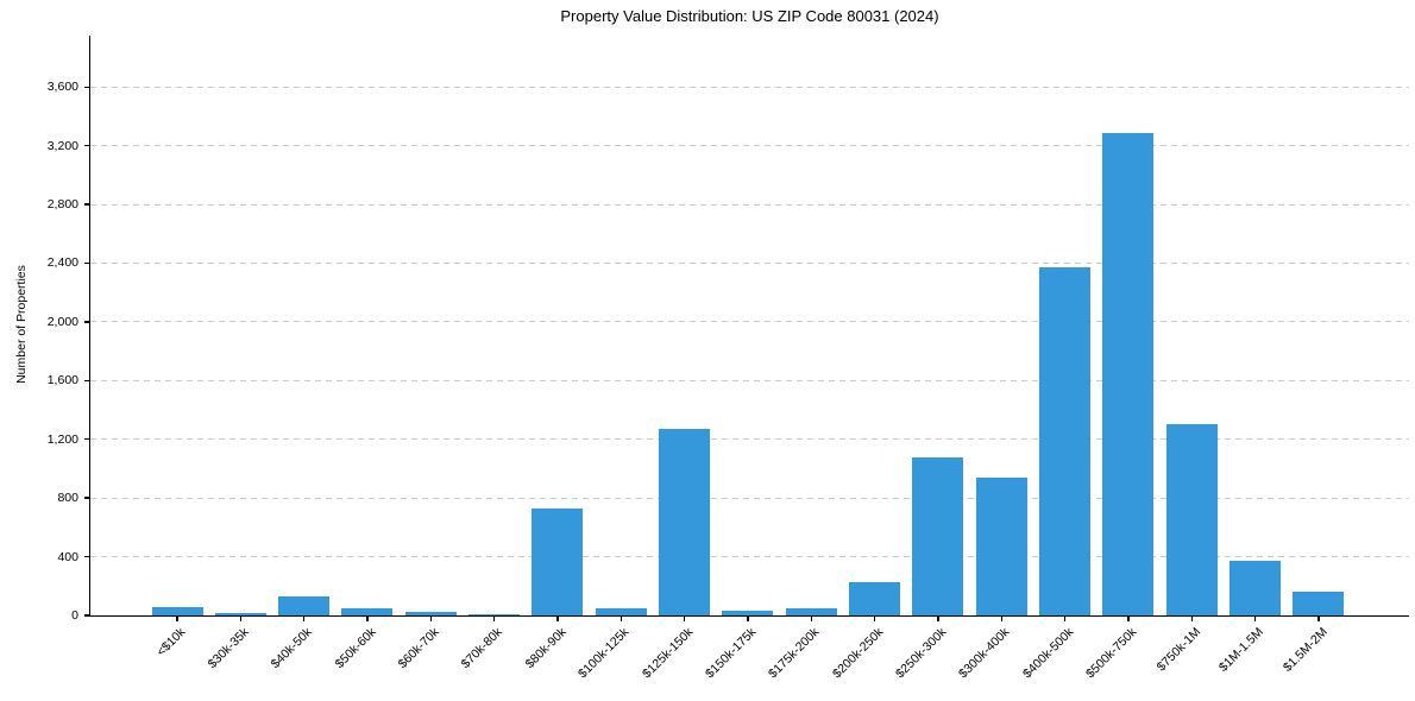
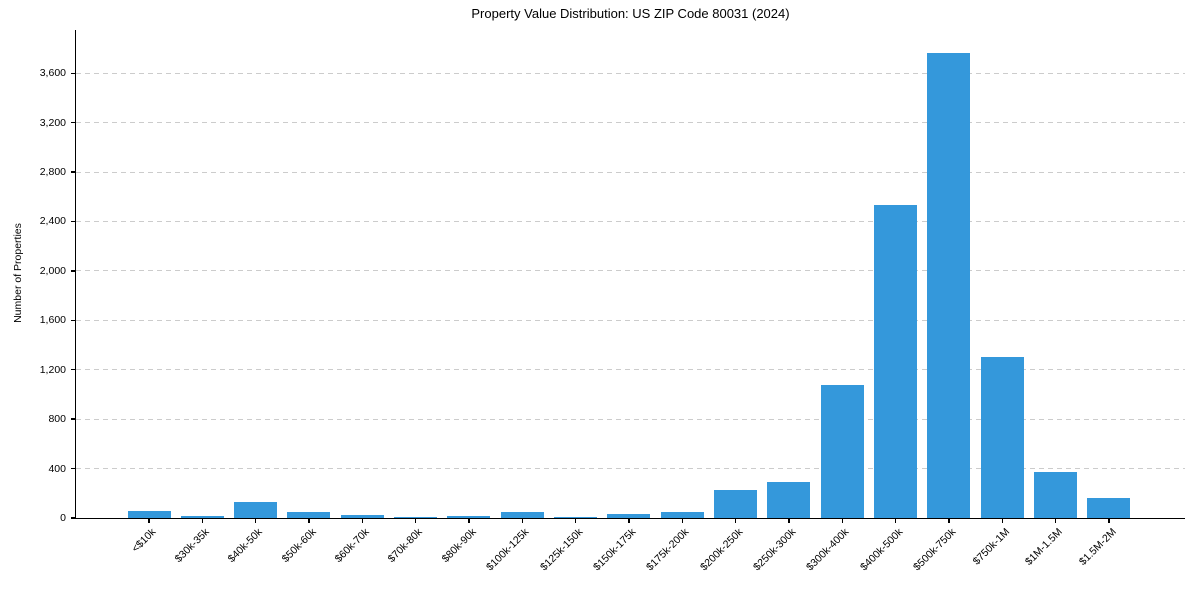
$80k-90k: 730 -> 20
$125k-150k: 1270 -> 10
$250k-300k: 1080 -> 290
$300k-400k: 940 -> 1080
$400k-500k: 2370 -> 2530
$500k-750k: 3290 -> 3760
